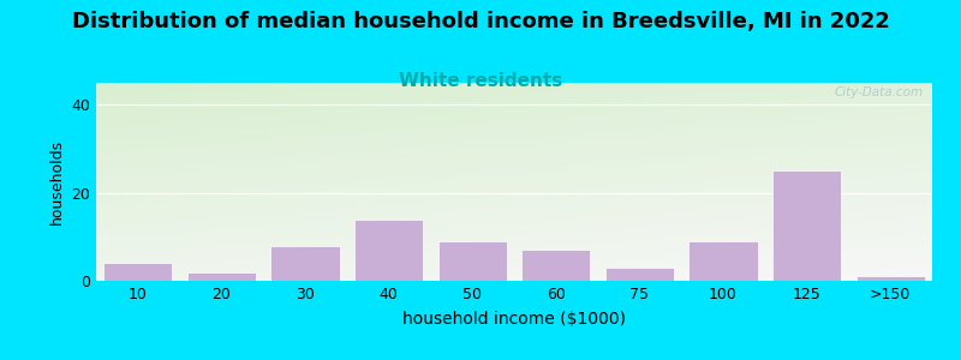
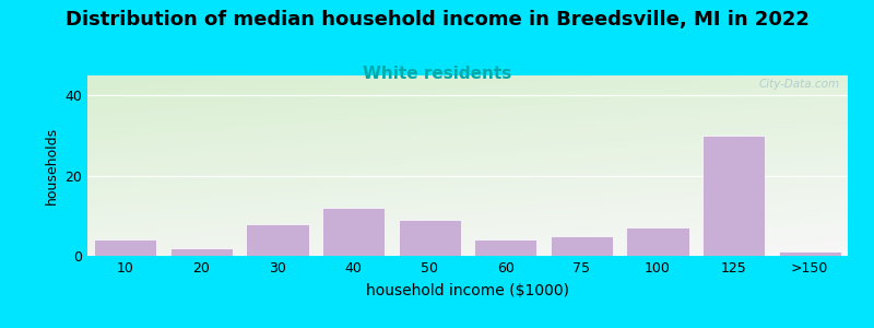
40: 14 -> 12
60: 7 -> 4
75: 3 -> 5
100: 9 -> 7
125: 25 -> 30
